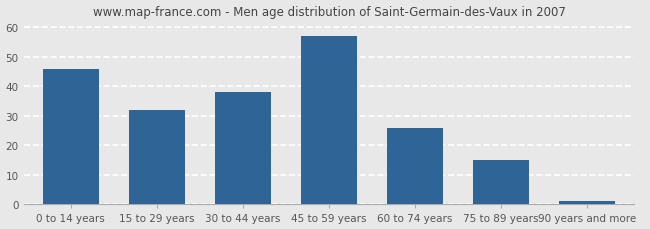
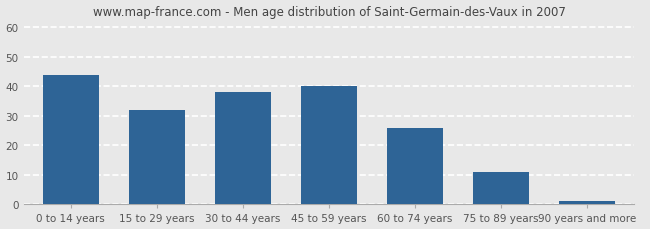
0 to 14 years: 46 -> 44
45 to 59 years: 57 -> 40
75 to 89 years: 15 -> 11
